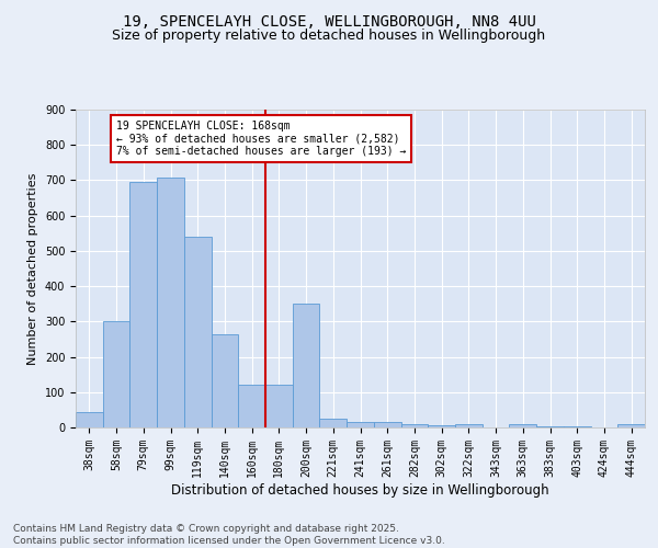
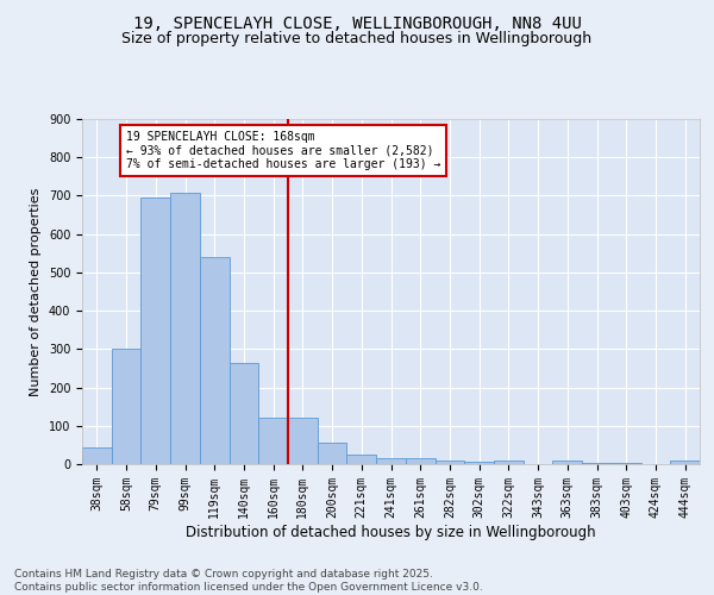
200sqm: 350 -> 57
